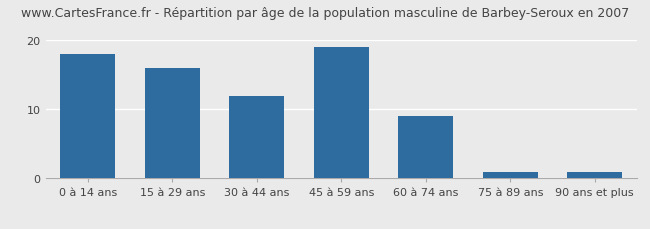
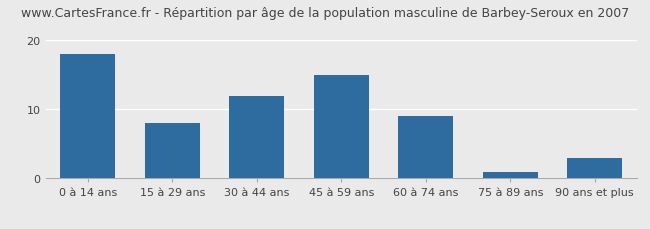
15 à 29 ans: 16 -> 8
45 à 59 ans: 19 -> 15
90 ans et plus: 1 -> 3
